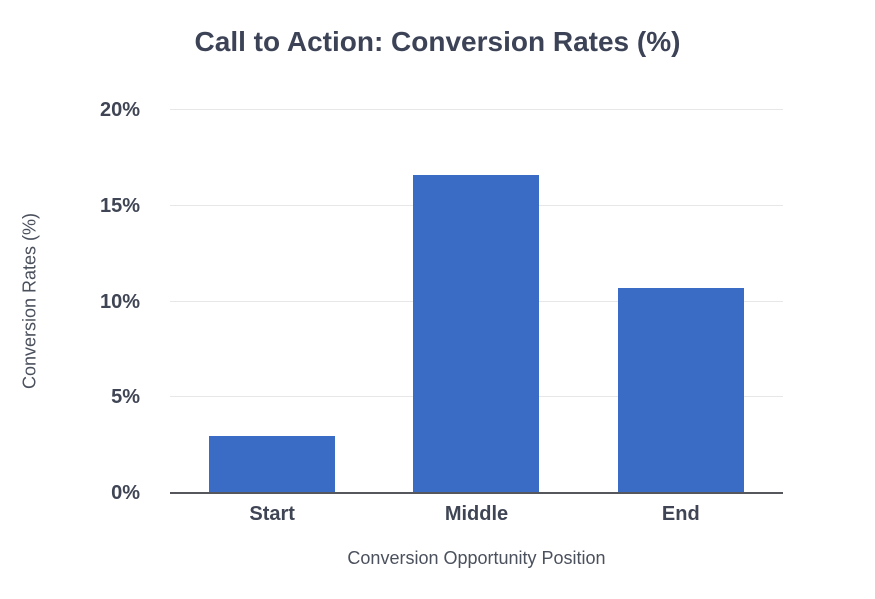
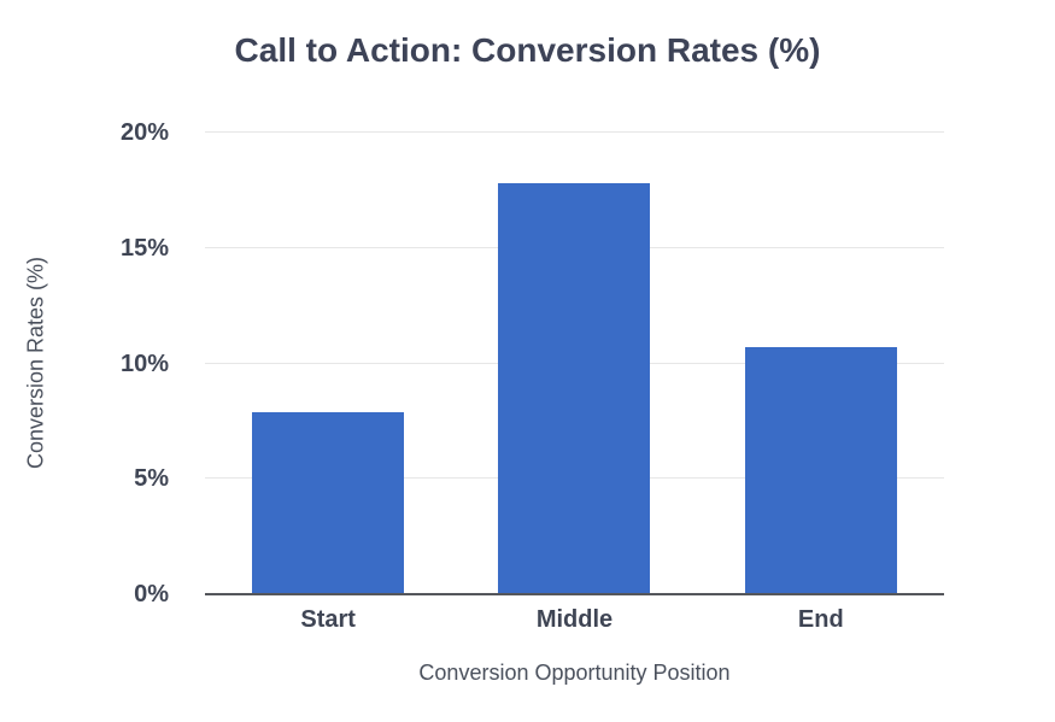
Start: 3.0% -> 7.9%
Middle: 16.6% -> 17.8%
